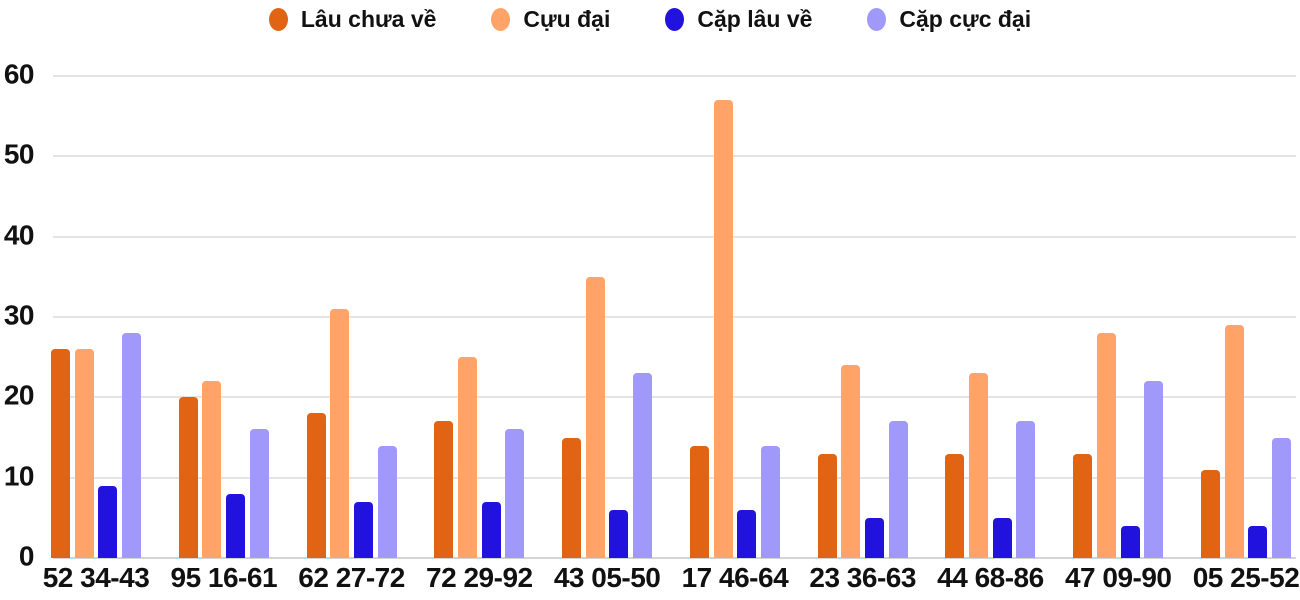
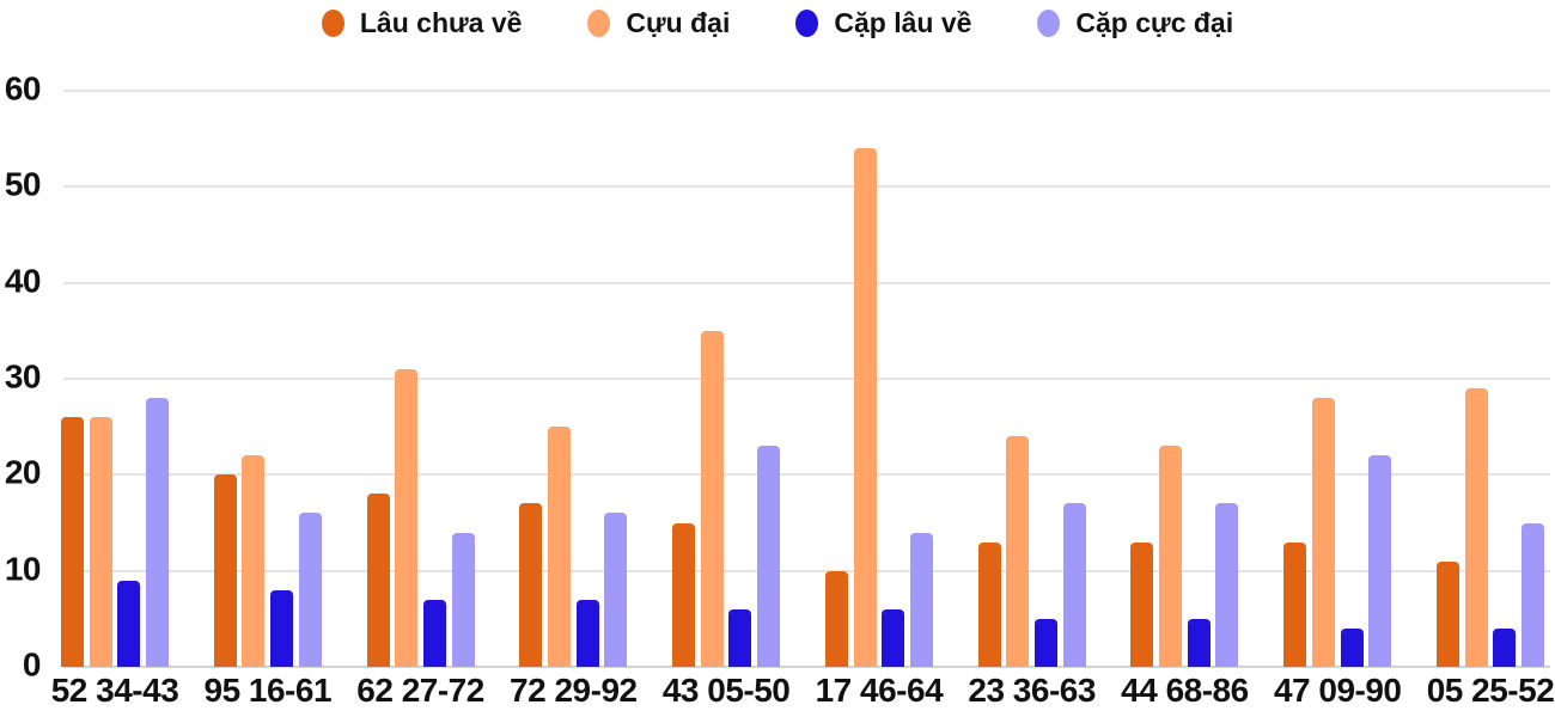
Lâu chưa về/17 46-64: 14 -> 10
Cựu đại/17 46-64: 57 -> 54
